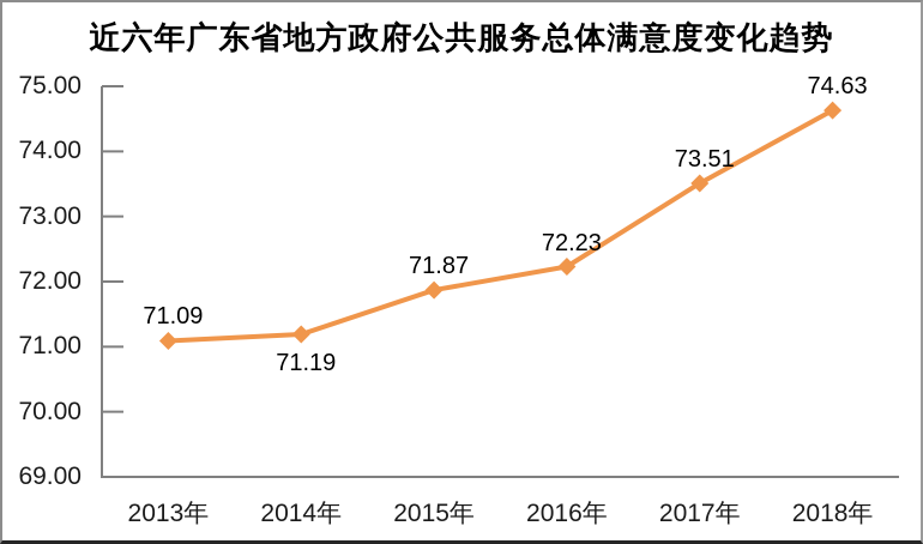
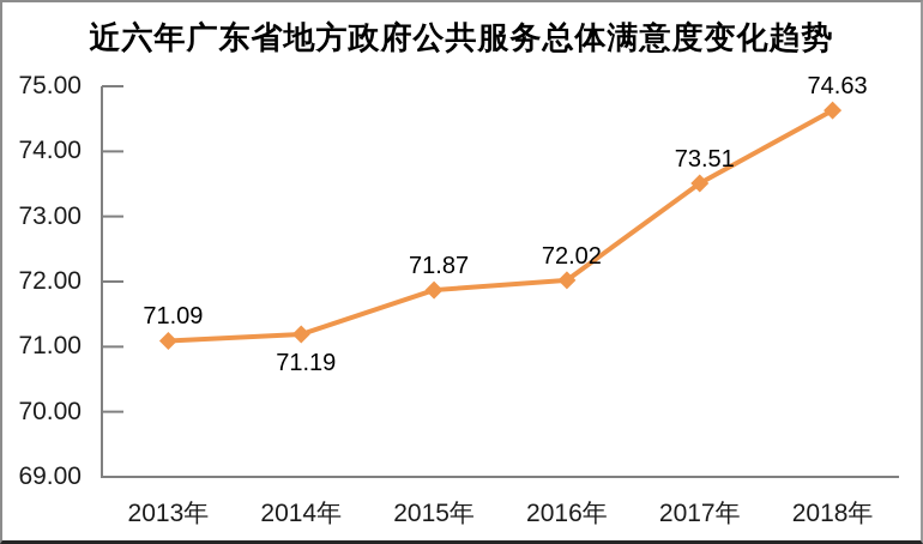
2016年: 72.23 -> 72.02
